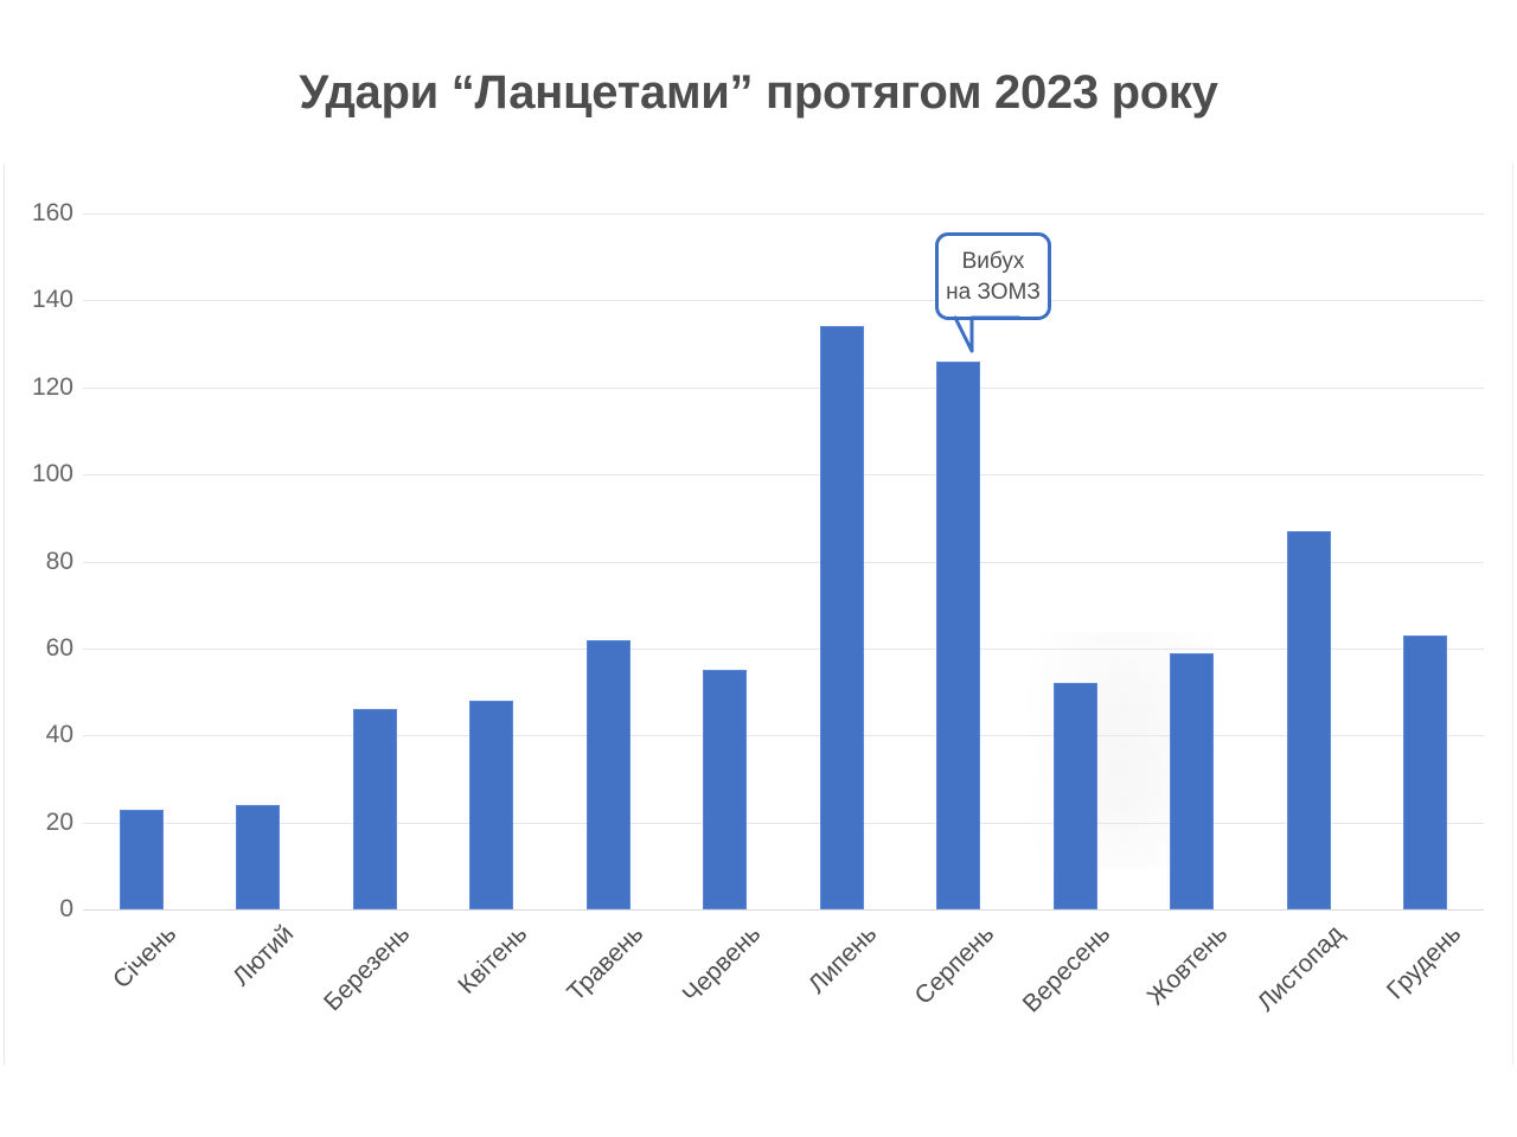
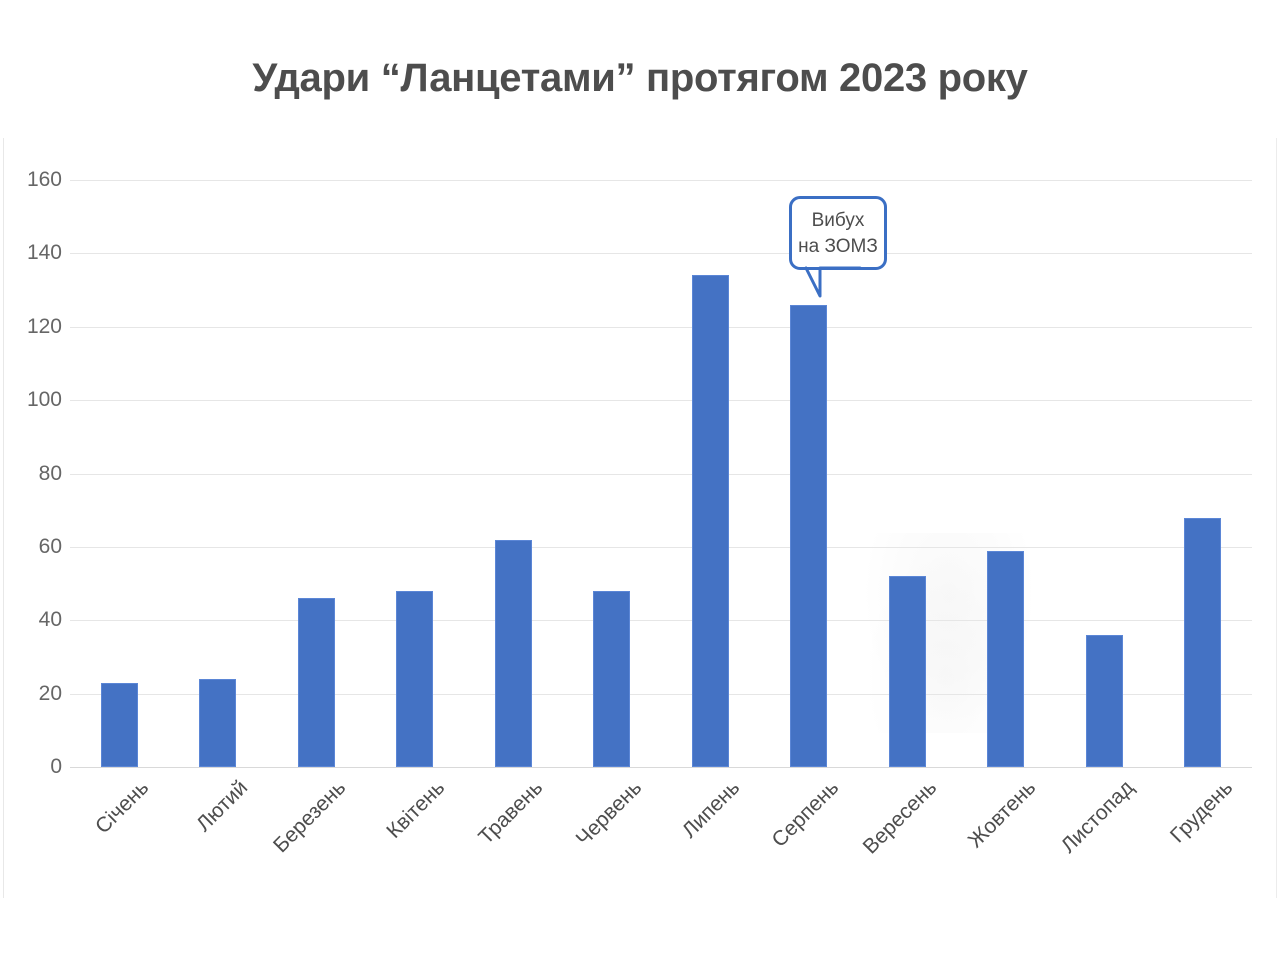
Червень: 55 -> 48
Листопад: 87 -> 36
Грудень: 63 -> 68
